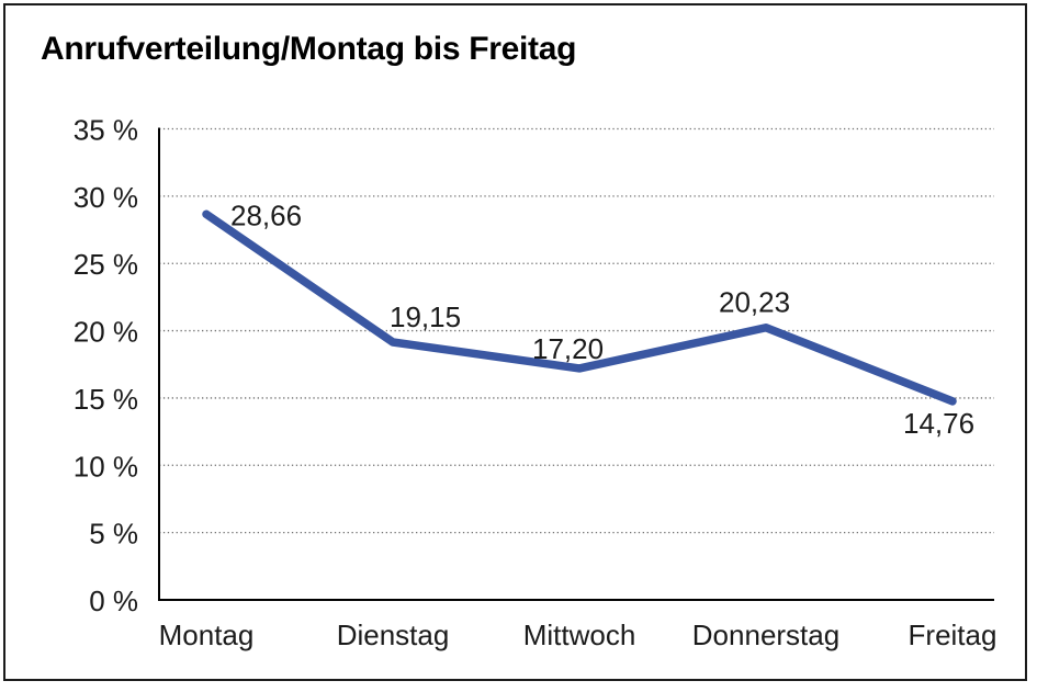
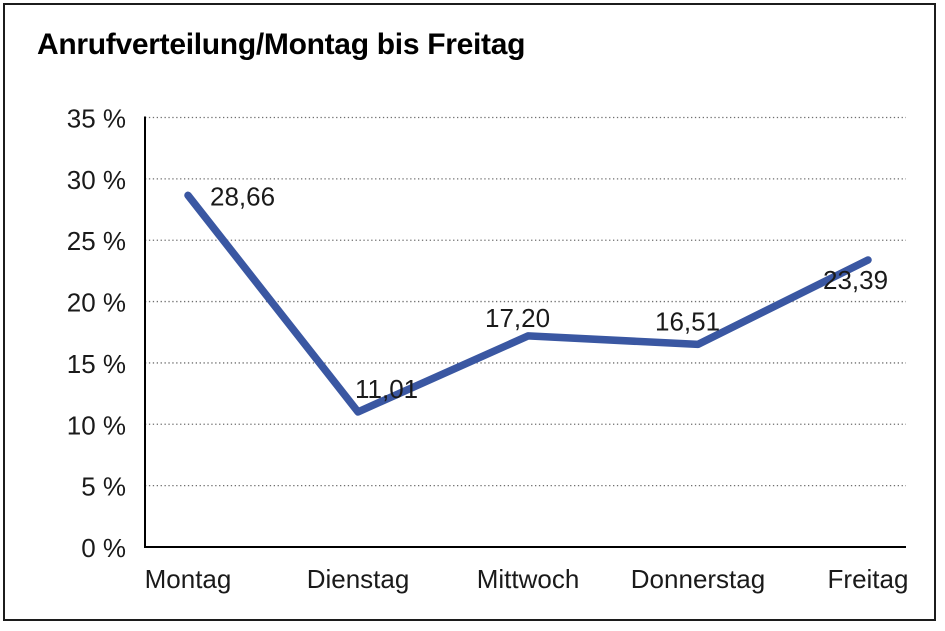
Dienstag: 19,15 -> 11,01
Donnerstag: 20,23 -> 16,51
Freitag: 14,76 -> 23,39
